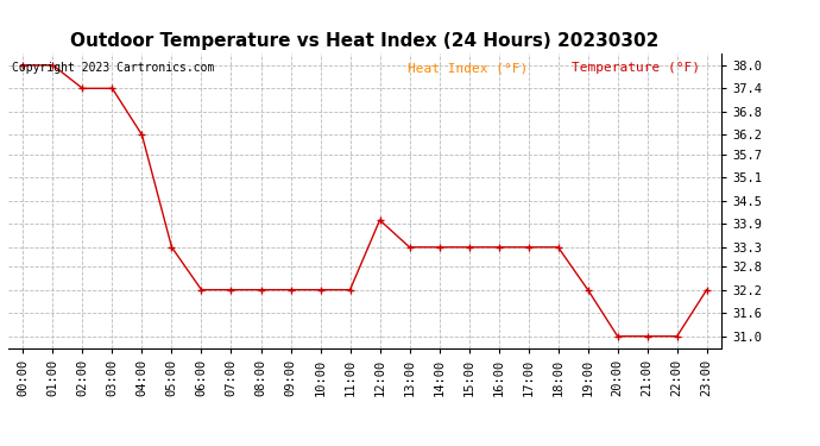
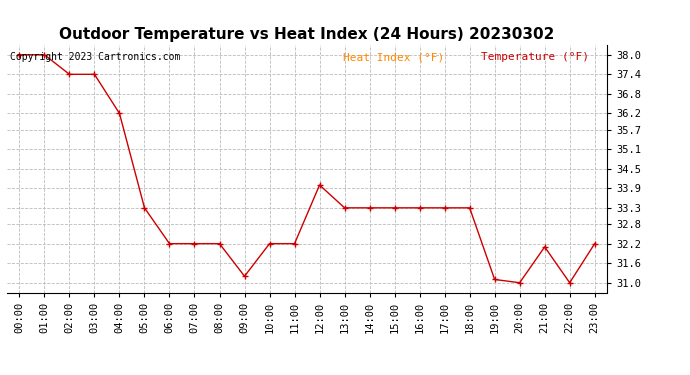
09:00: 32.2 -> 31.2
19:00: 32.2 -> 31.1
21:00: 31.0 -> 32.1
